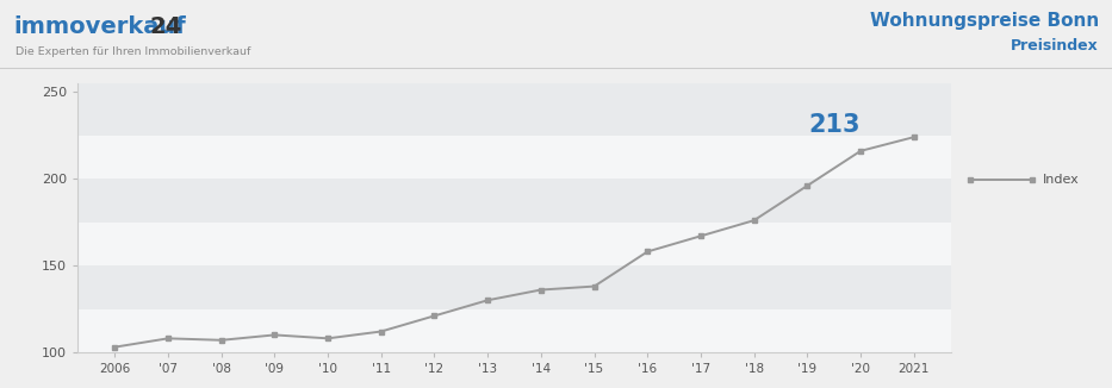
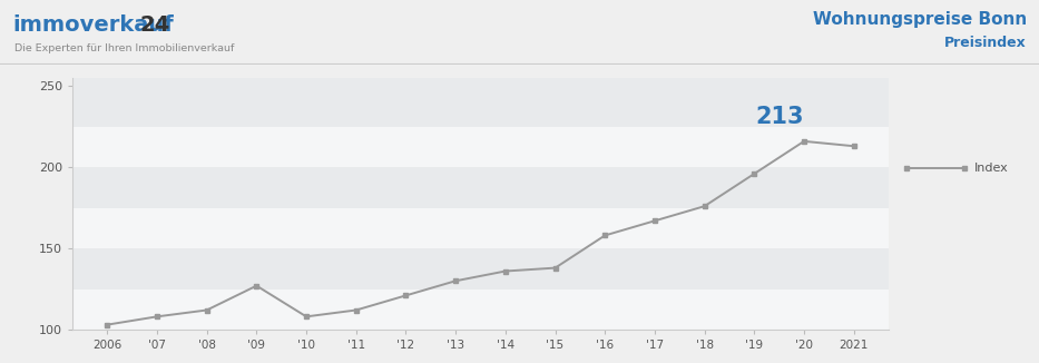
'08: 107 -> 112
'09: 110 -> 127
2021: 224 -> 213
